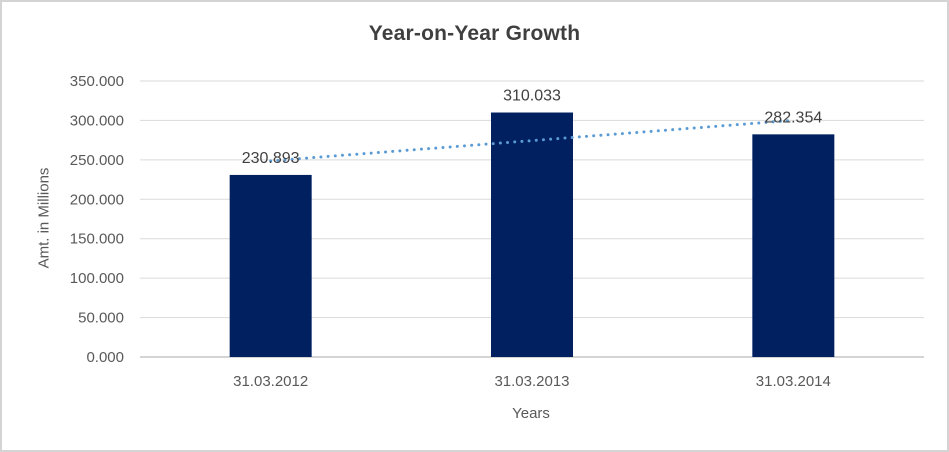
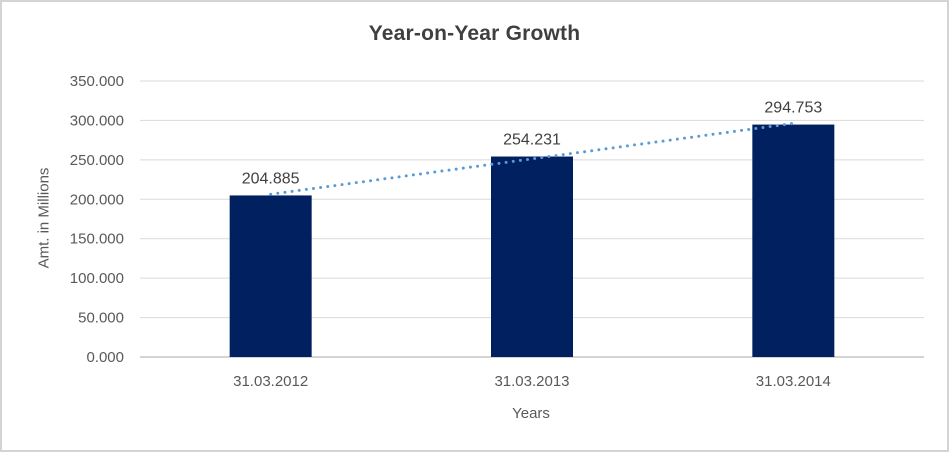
31.03.2012: 230.893 -> 204.885
31.03.2013: 310.033 -> 254.231
31.03.2014: 282.354 -> 294.753
